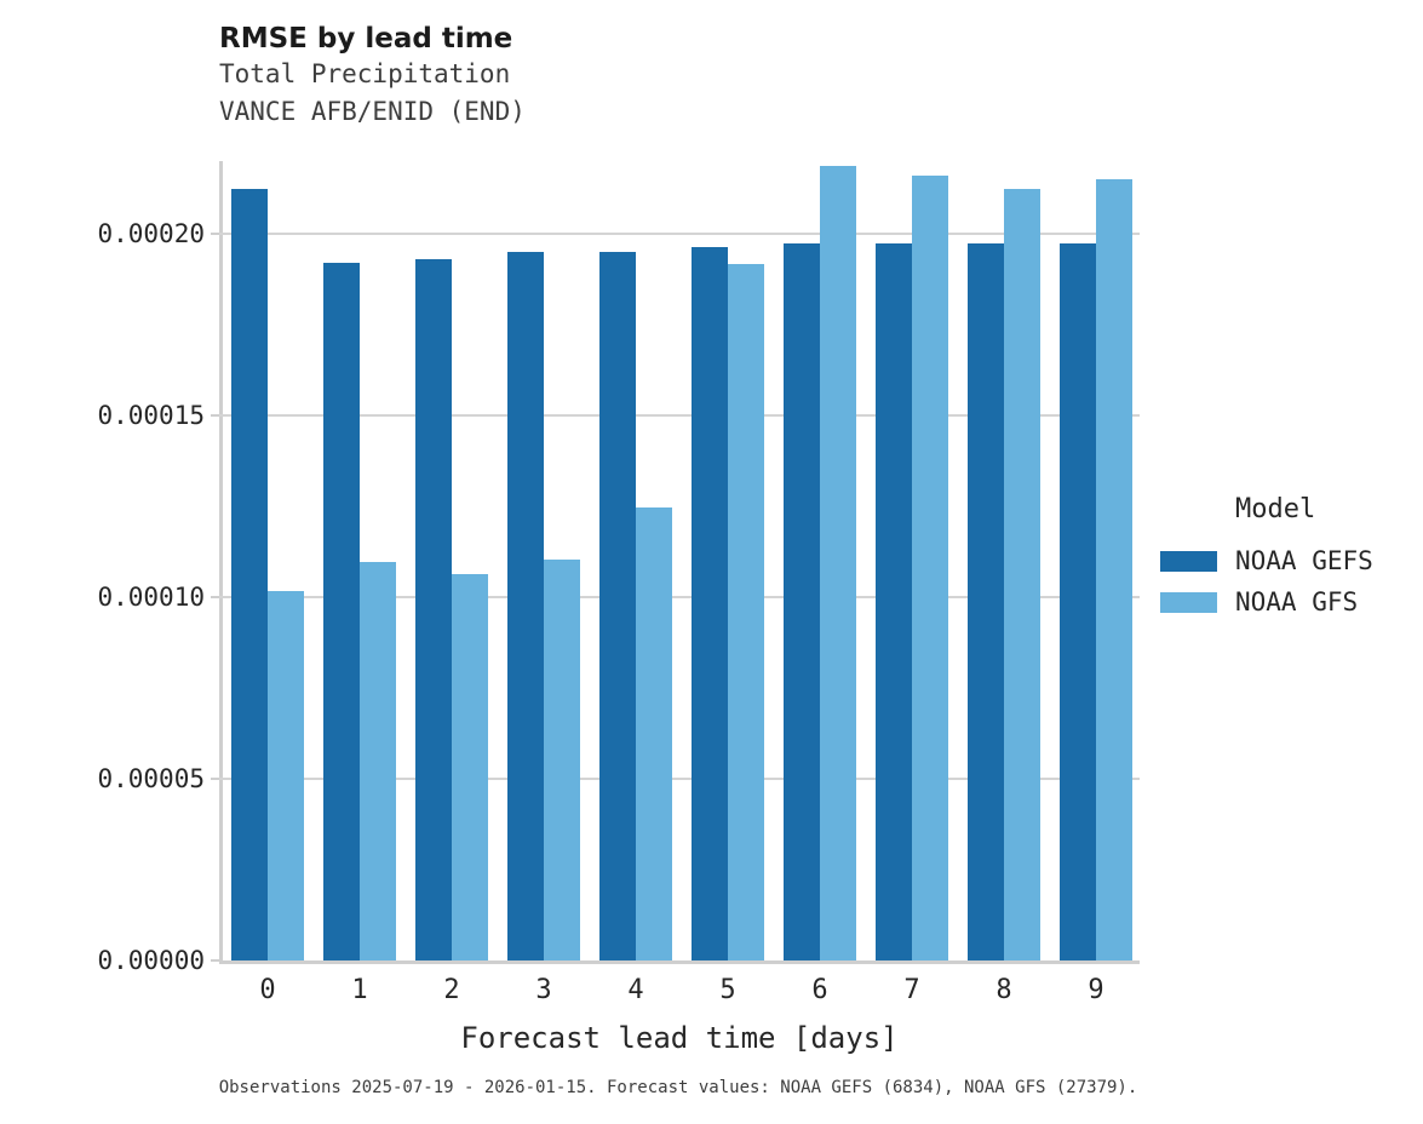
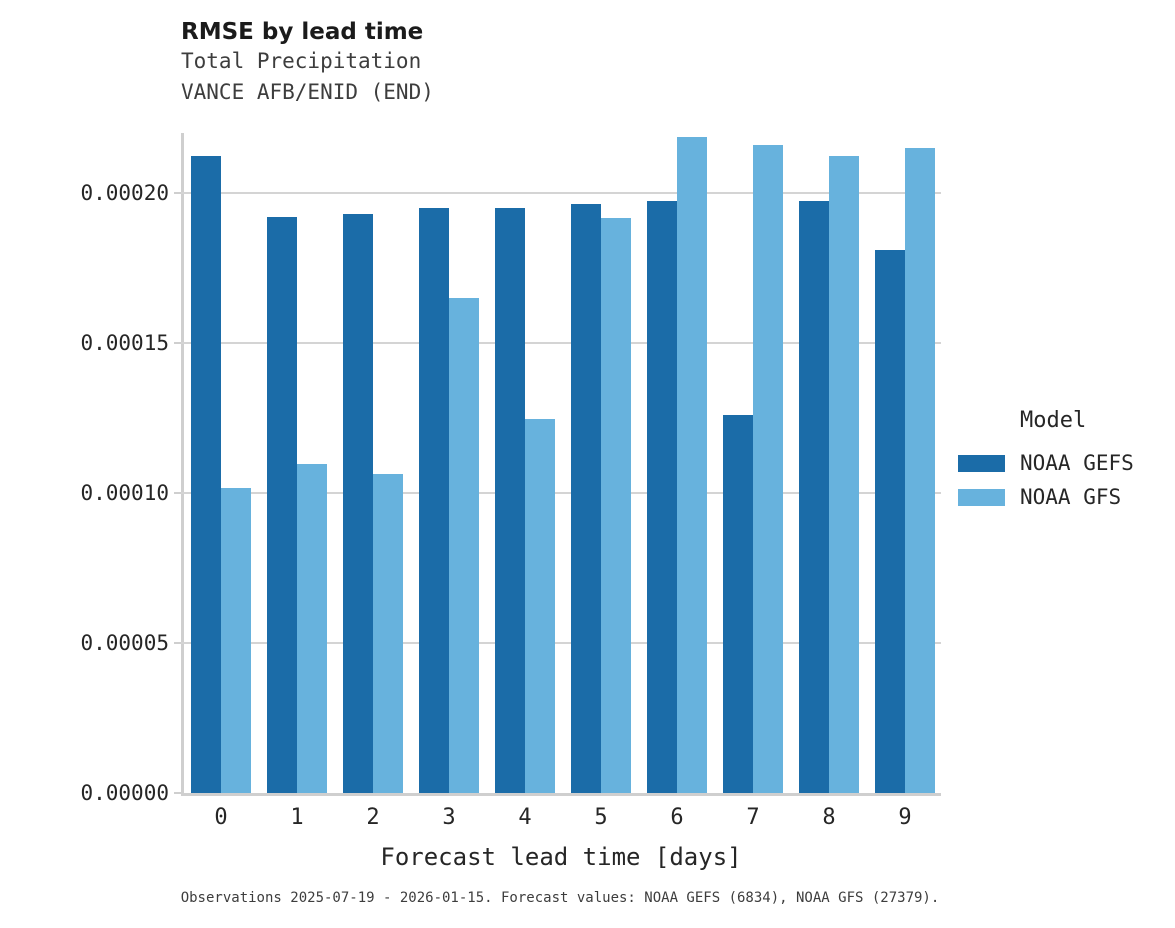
NOAA GFS/3: 0.000110 -> 0.000165
NOAA GEFS/7: 0.000197 -> 0.000126
NOAA GEFS/9: 0.000197 -> 0.000181
